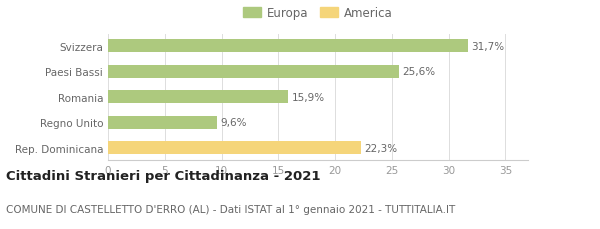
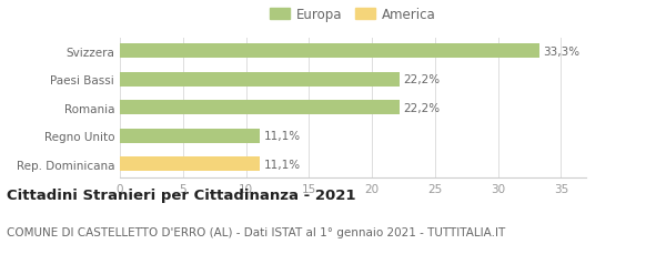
Svizzera: 31,7% -> 33,3%
Paesi Bassi: 25,6% -> 22,2%
Romania: 15,9% -> 22,2%
Regno Unito: 9,6% -> 11,1%
Rep. Dominicana: 22,3% -> 11,1%
